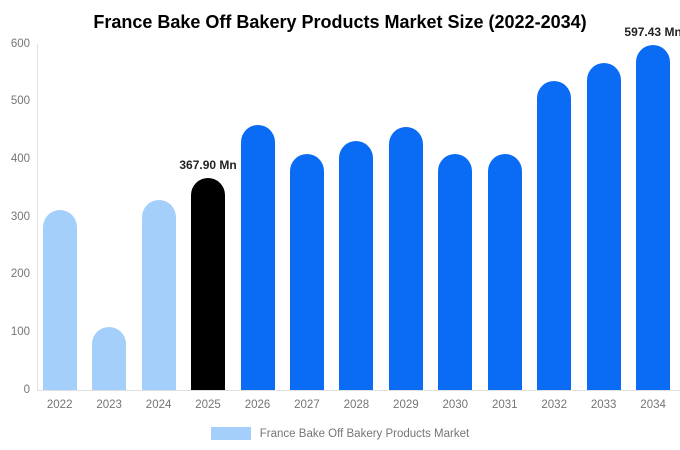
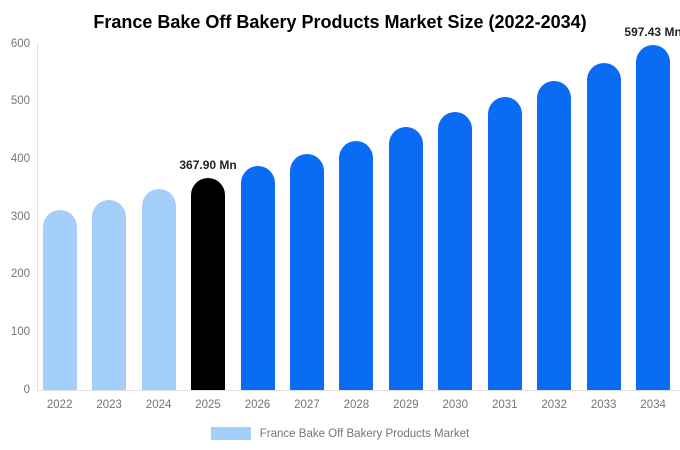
2023: 110 -> 330
2024: 330 -> 350
2026: 460 -> 390
2030: 410 -> 480
2031: 410 -> 510
